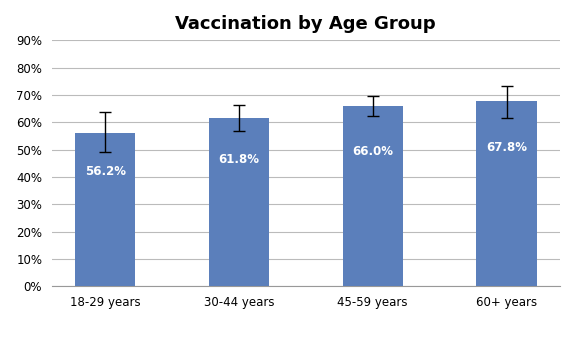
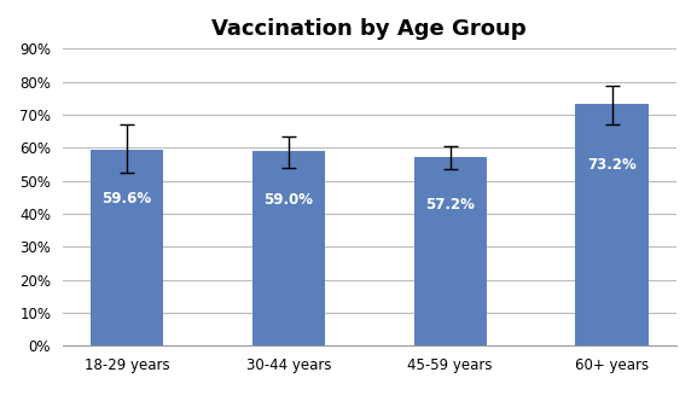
18-29 years: 56.2% -> 59.6%
30-44 years: 61.8% -> 59.0%
45-59 years: 66.0% -> 57.2%
60+ years: 67.8% -> 73.2%
